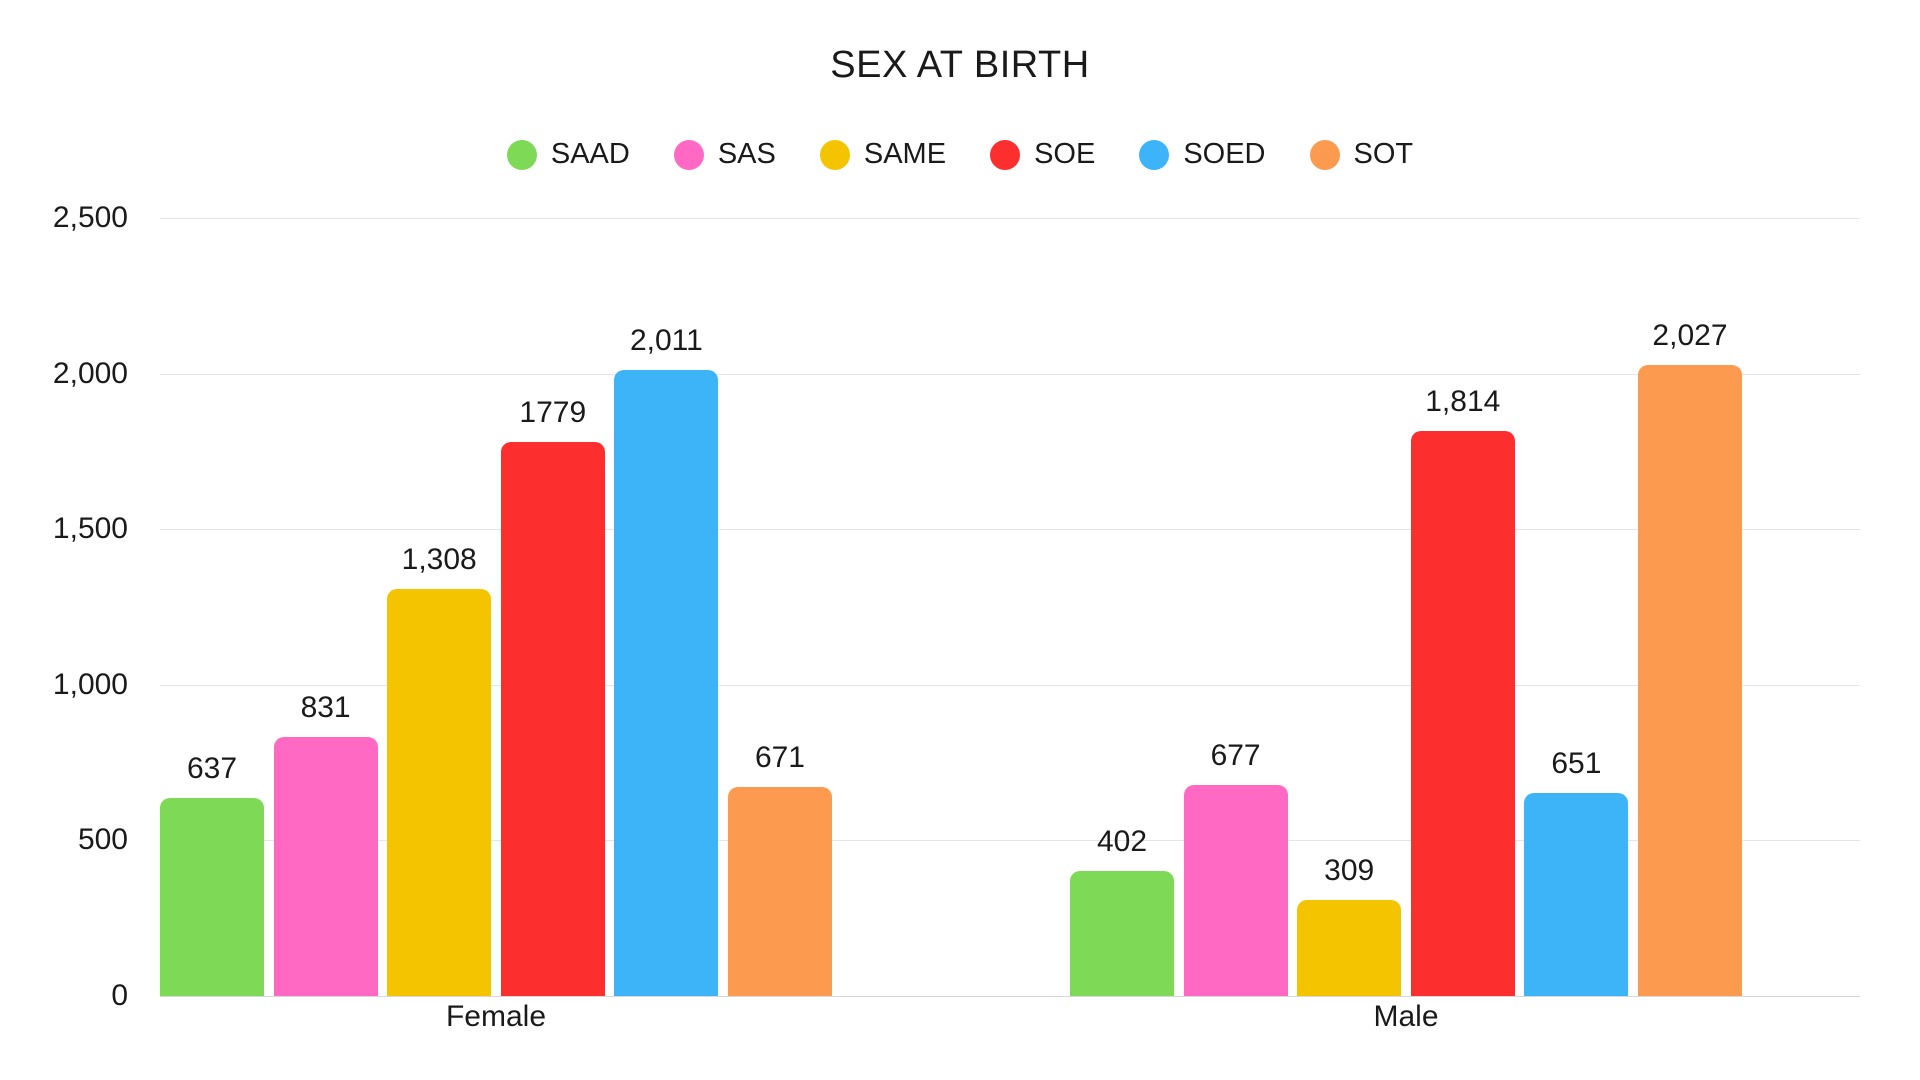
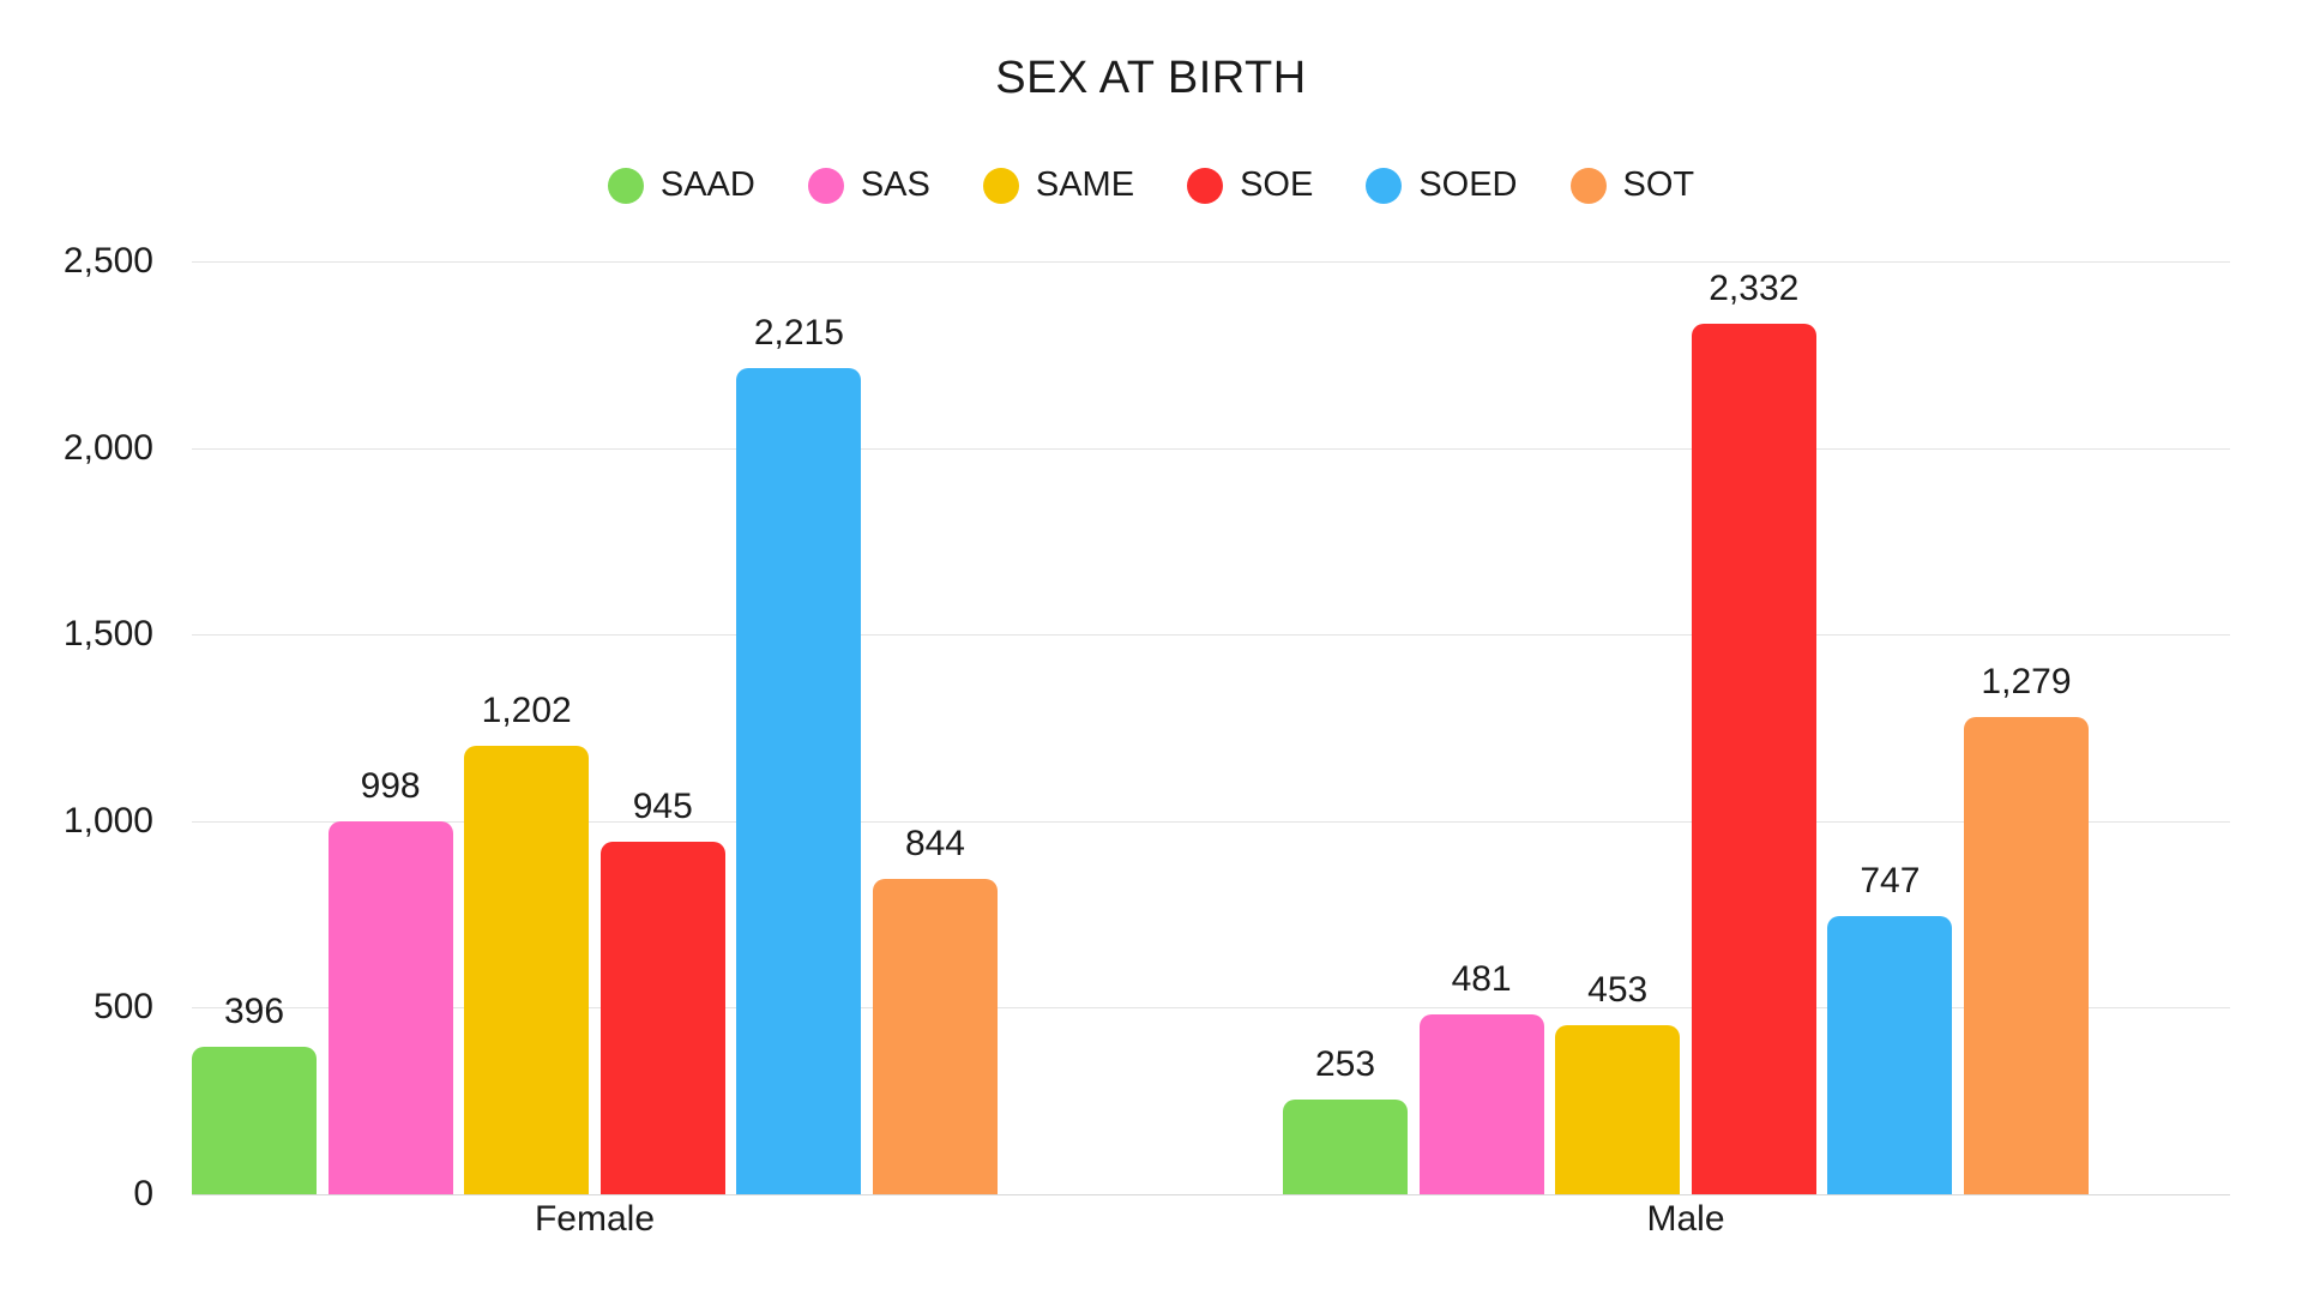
SAAD/Female: 637 -> 396
SAS/Female: 831 -> 998
SAME/Female: 1,308 -> 1,202
SOE/Female: 1779 -> 945
SOED/Female: 2,011 -> 2,215
SOT/Female: 671 -> 844
SAAD/Male: 402 -> 253
SAS/Male: 677 -> 481
SAME/Male: 309 -> 453
SOE/Male: 1,814 -> 2,332
SOED/Male: 651 -> 747
SOT/Male: 2,027 -> 1,279
